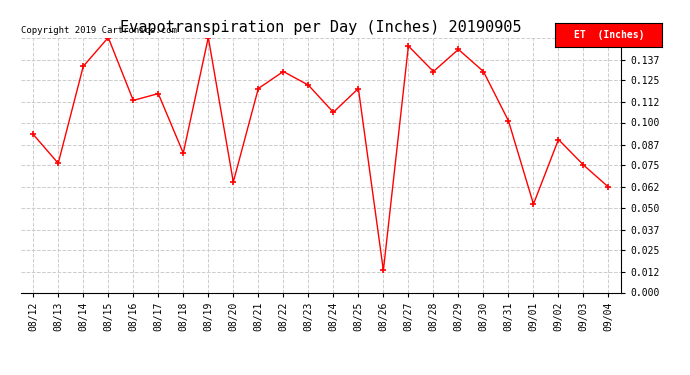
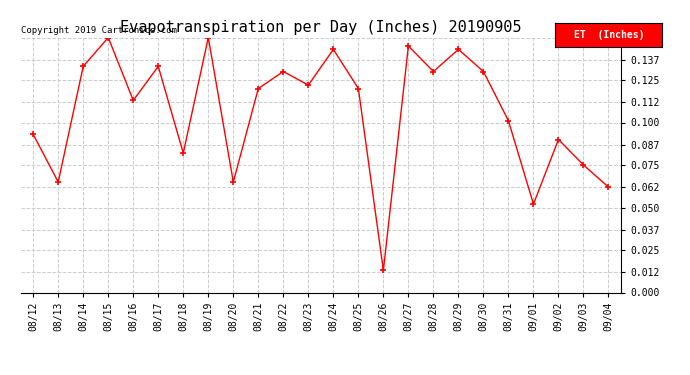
08/13: 0.076 -> 0.065
08/17: 0.117 -> 0.133
08/24: 0.106 -> 0.143
